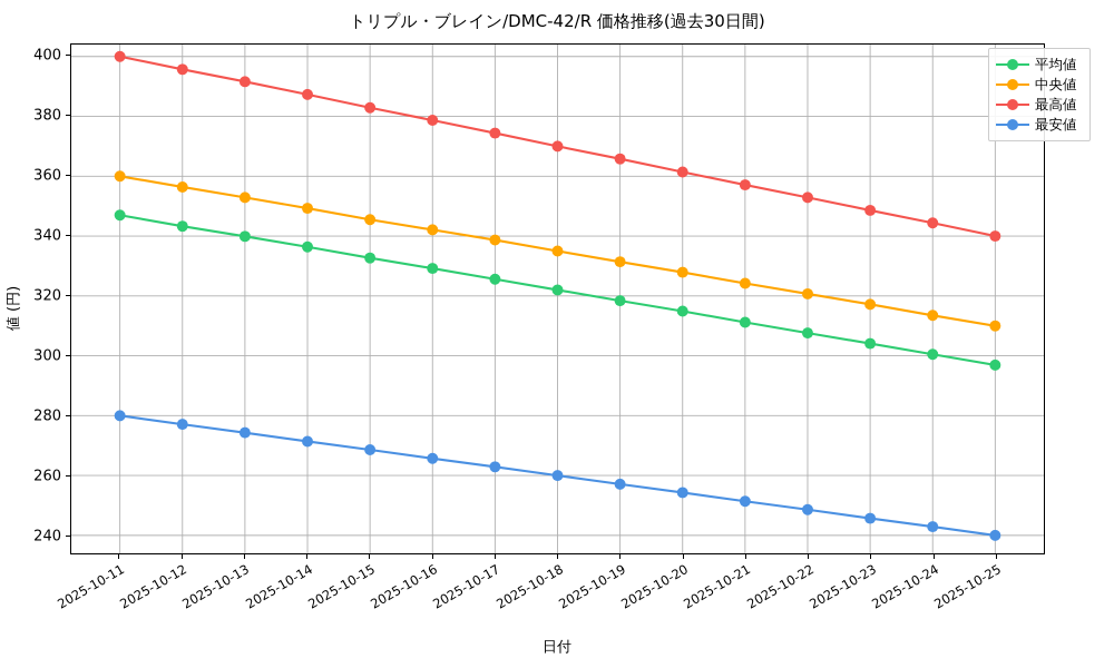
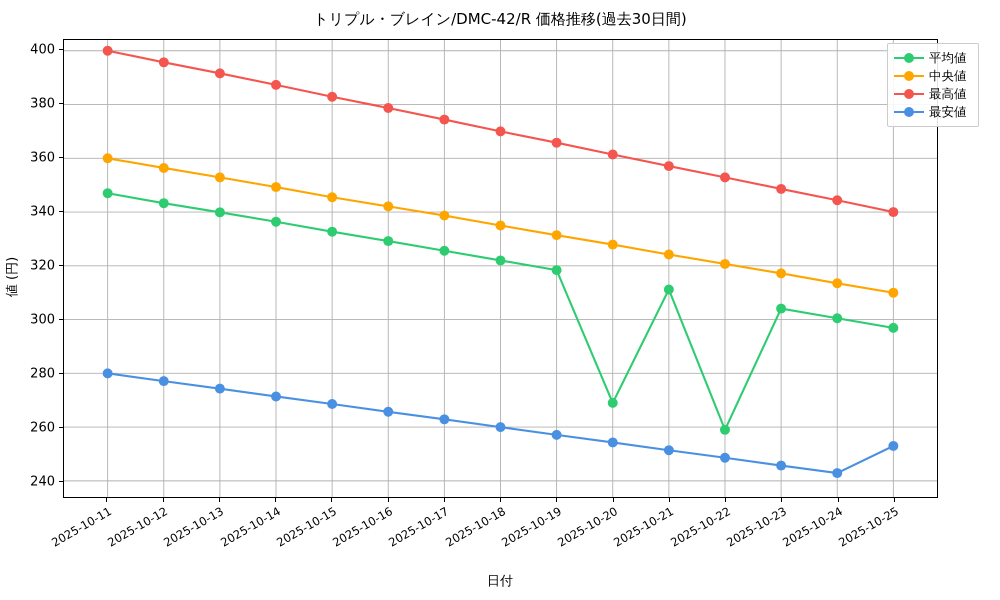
平均値/2025-10-20: 315 -> 269
平均値/2025-10-22: 308 -> 259
最安値/2025-10-25: 240 -> 253
